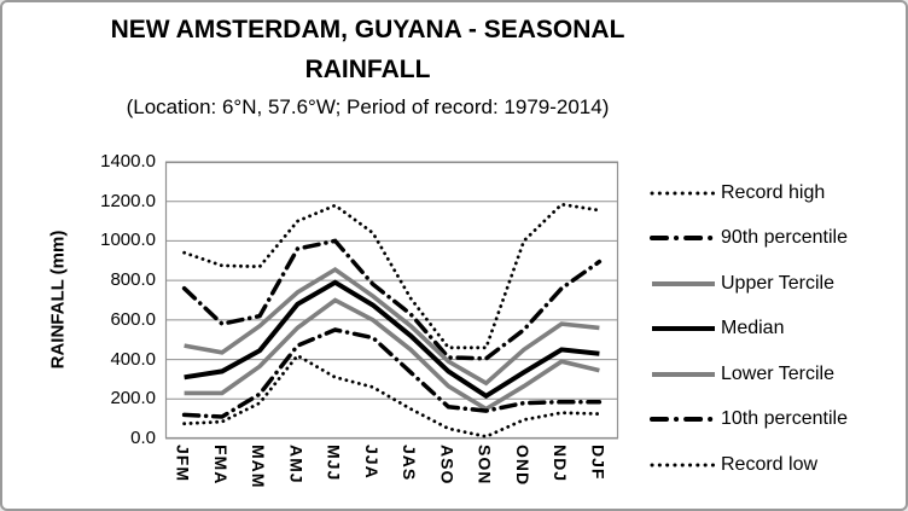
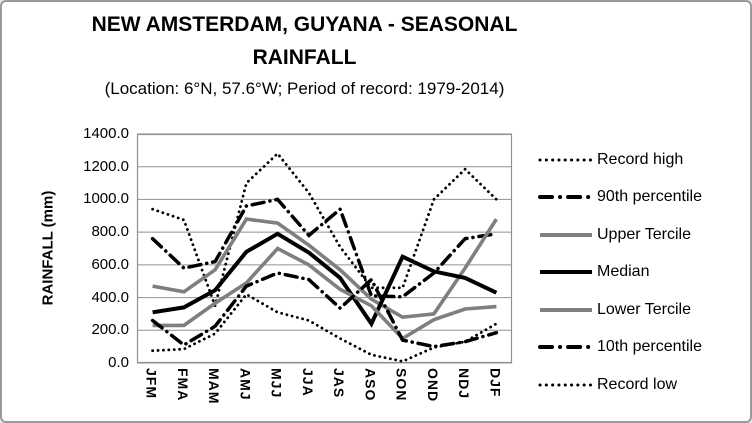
10th percentile/JFM: 120 -> 260
Record high/MAM: 870 -> 350
Upper Tercile/AMJ: 740 -> 880
Lower Tercile/AMJ: 560 -> 490
Record high/MJJ: 1180 -> 1280
90th percentile/JAS: 630 -> 940
Median/ASO: 340 -> 240
Lower Tercile/ASO: 260 -> 350
10th percentile/ASO: 160 -> 510
Median/SON: 220 -> 650
Upper Tercile/OND: 450 -> 300
Median/OND: 340 -> 560
10th percentile/OND: 180 -> 100
Median/NDJ: 450 -> 520
Lower Tercile/NDJ: 390 -> 330
10th percentile/NDJ: 180 -> 130
Record high/DJF: 1160 -> 1000
90th percentile/DJF: 900 -> 790
Upper Tercile/DJF: 560 -> 880
Record low/DJF: 120 -> 240
